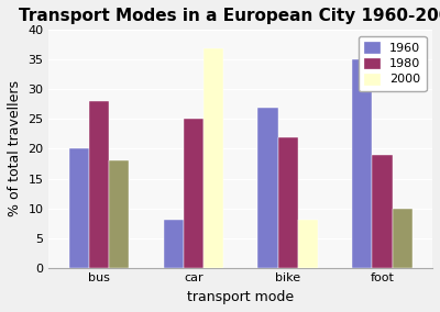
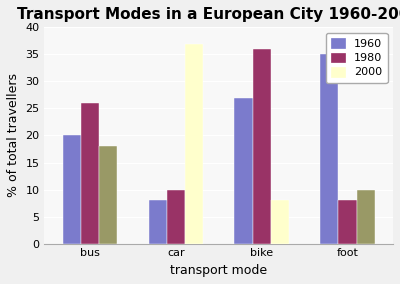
1980/bus: 28 -> 26
1980/car: 25 -> 10
1980/bike: 22 -> 36
1980/foot: 19 -> 8
